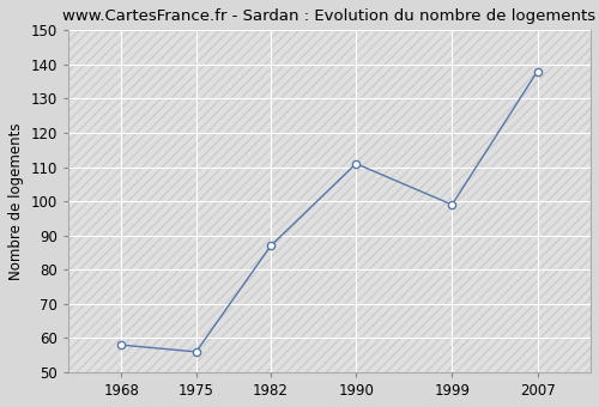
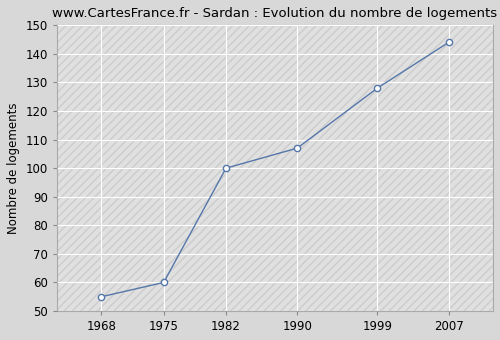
1968: 58 -> 55
1975: 56 -> 60
1982: 87 -> 100
1990: 111 -> 107
1999: 99 -> 128
2007: 138 -> 144
